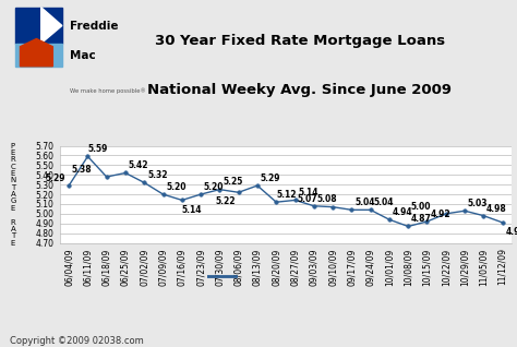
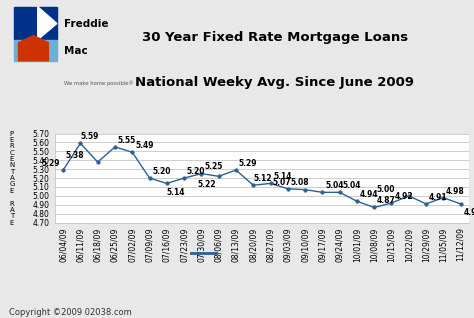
06/25/09: 5.42 -> 5.55
07/02/09: 5.32 -> 5.49
10/29/09: 5.03 -> 4.91
